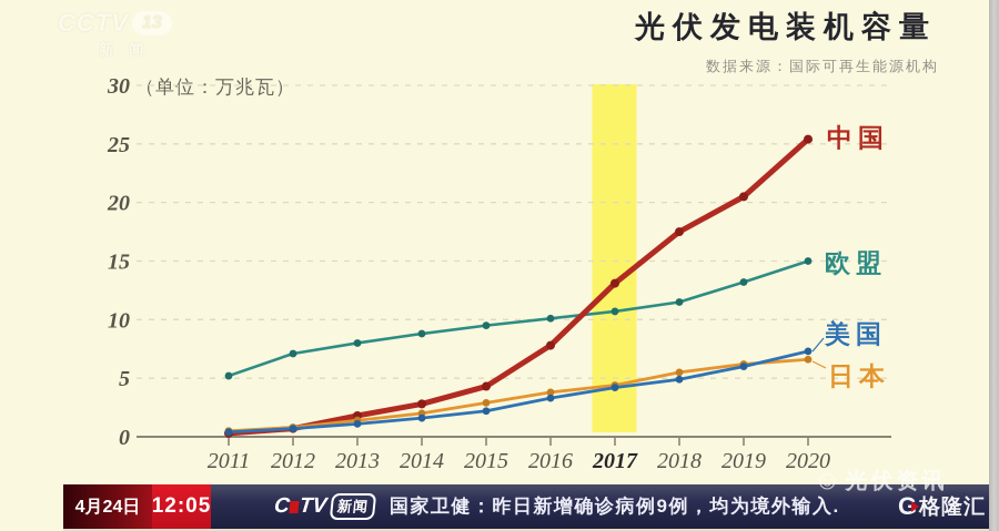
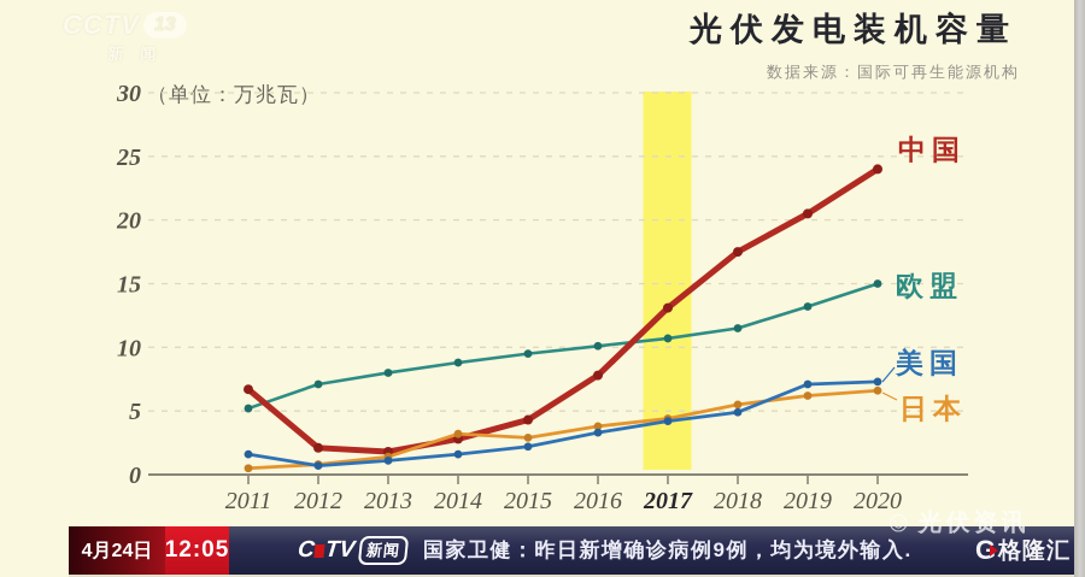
中国/2011: 0.3 -> 6.7
美国/2011: 0.4 -> 1.6
中国/2012: 0.7 -> 2.1
日本/2014: 2.0 -> 3.2
美国/2019: 6.0 -> 7.1
中国/2020: 25.4 -> 24.0
